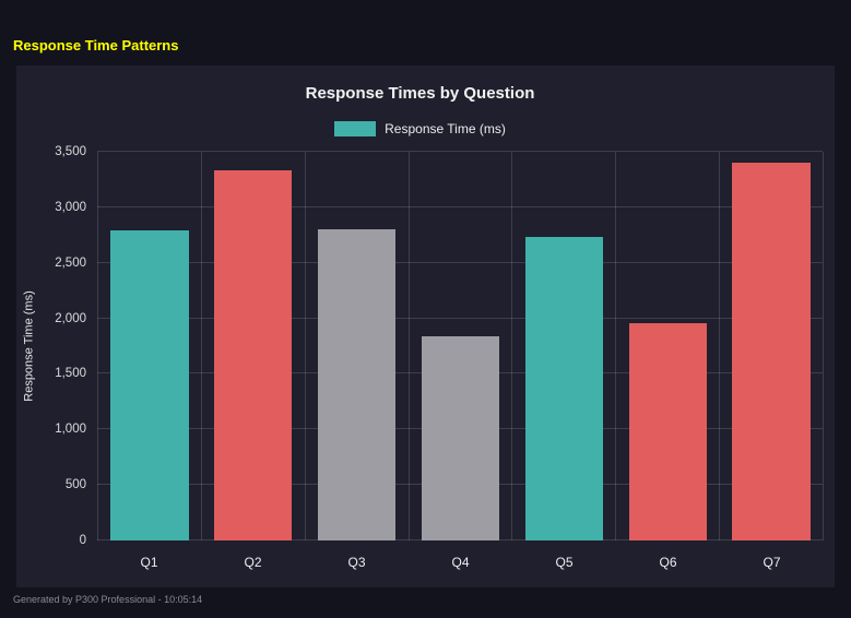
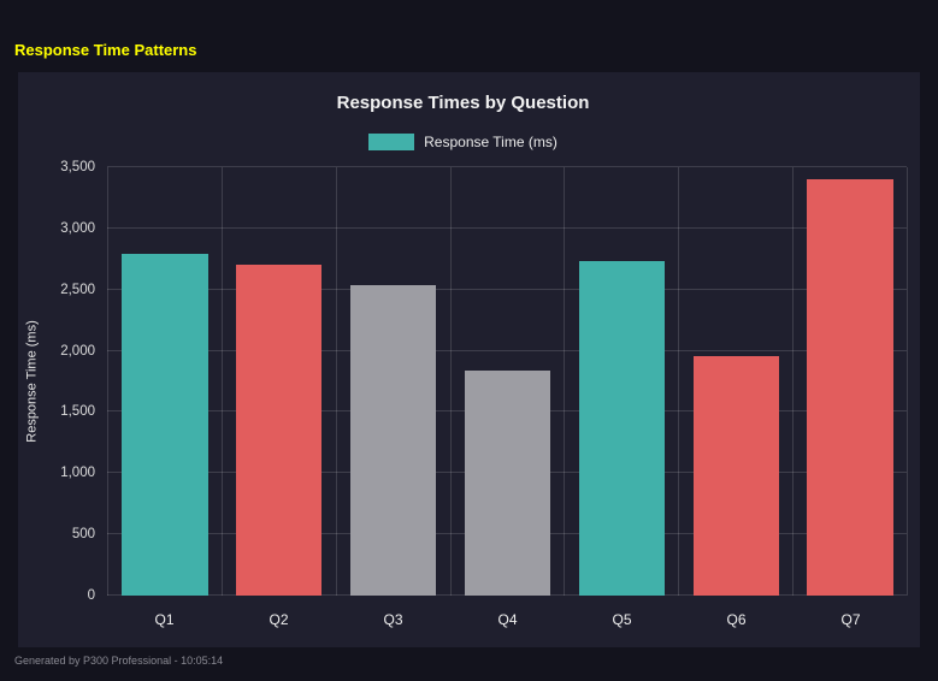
Q2: 3330 -> 2700
Q3: 2800 -> 2540
